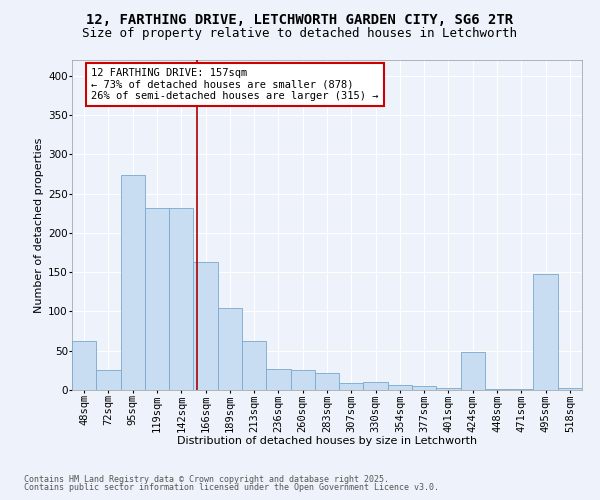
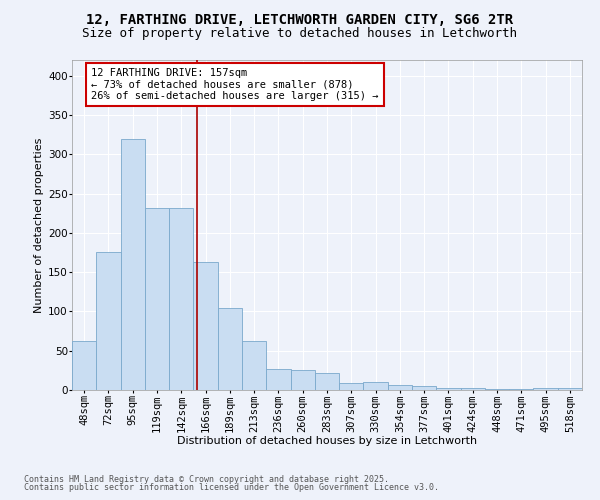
72sqm: 26 -> 175
95sqm: 274 -> 320
424sqm: 48 -> 2
495sqm: 148 -> 2
